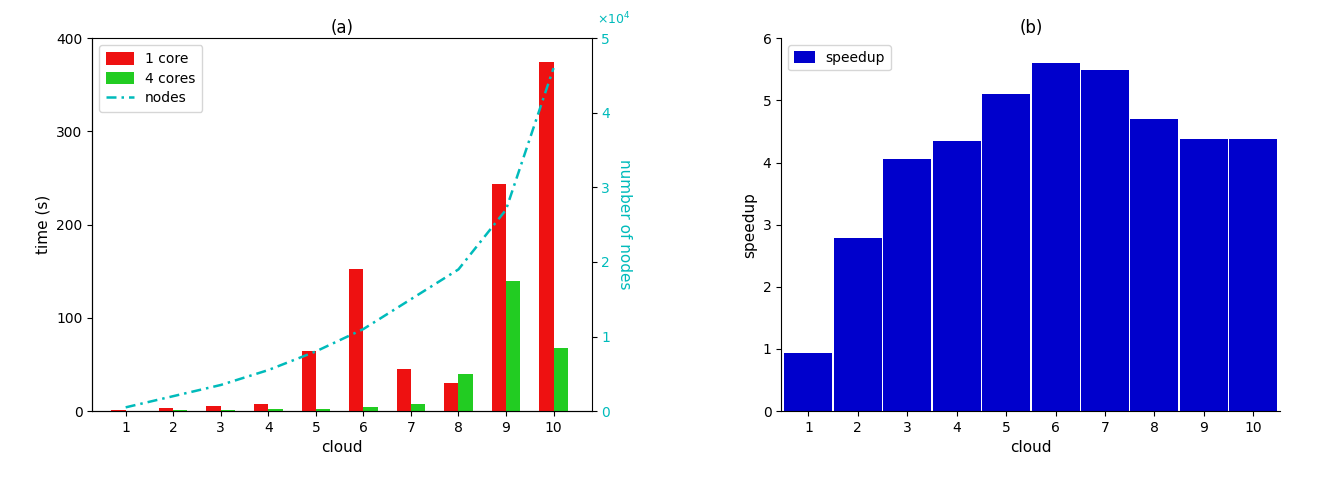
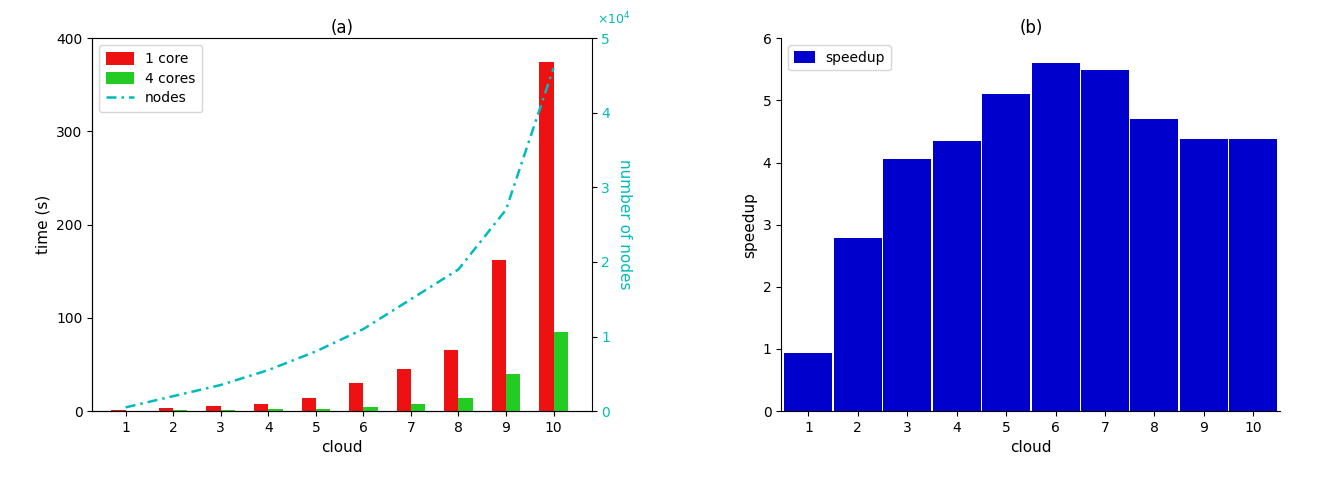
(a)/1 core/5: 64 -> 14
(a)/1 core/6: 152 -> 30
(a)/1 core/8: 30 -> 65
(a)/4 cores/8: 40 -> 14
(a)/1 core/9: 244 -> 162
(a)/4 cores/9: 140 -> 40
(a)/4 cores/10: 68 -> 85
